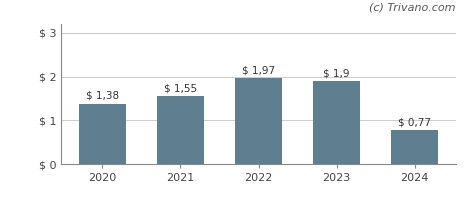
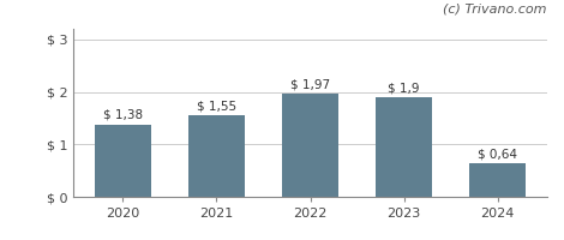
2024: 0,77 -> 0,64
